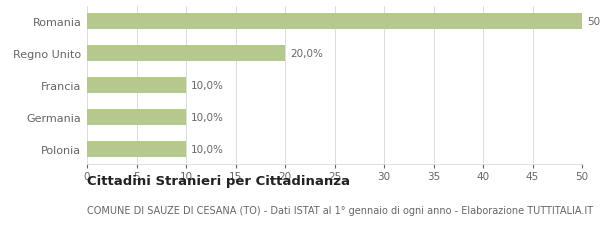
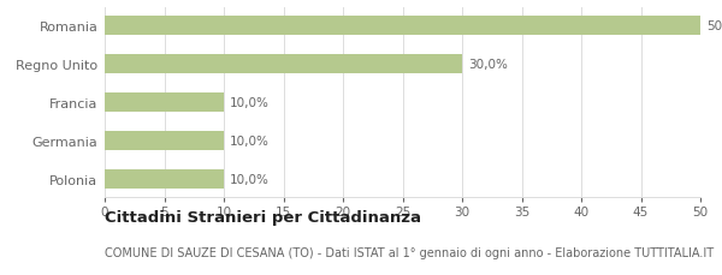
Regno Unito: 20,0% -> 30,0%
